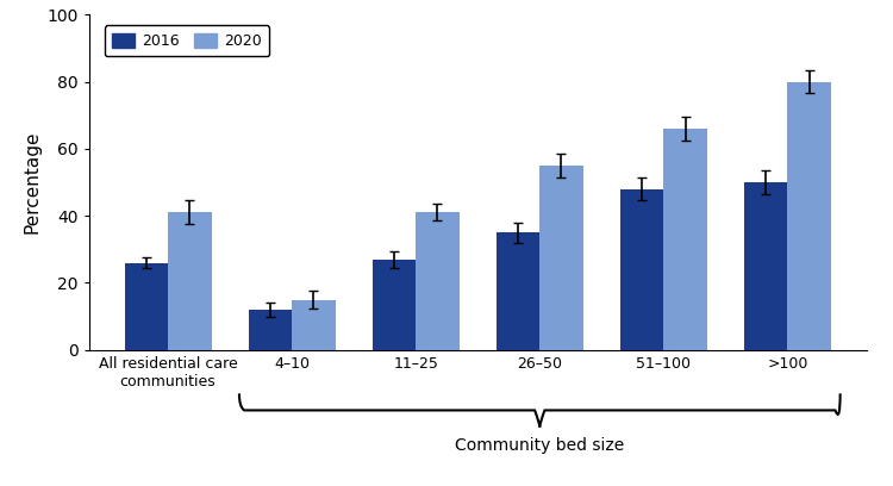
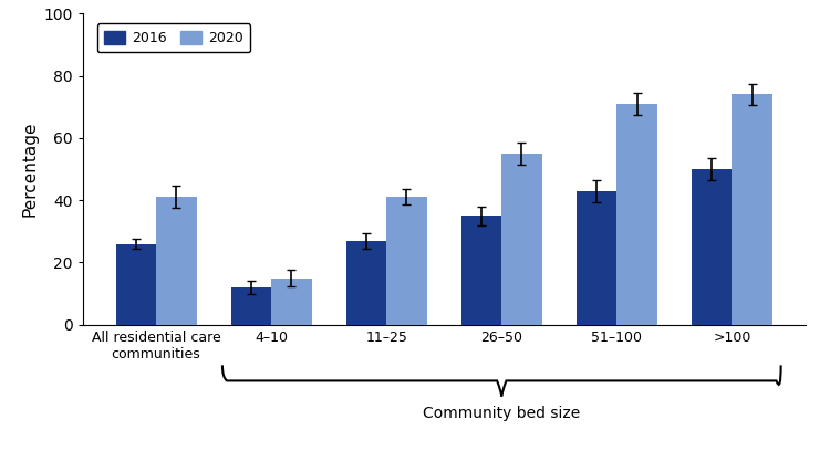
2016/51–100: 48 -> 43
2020/51–100: 66 -> 71
2020/>100: 80 -> 74
